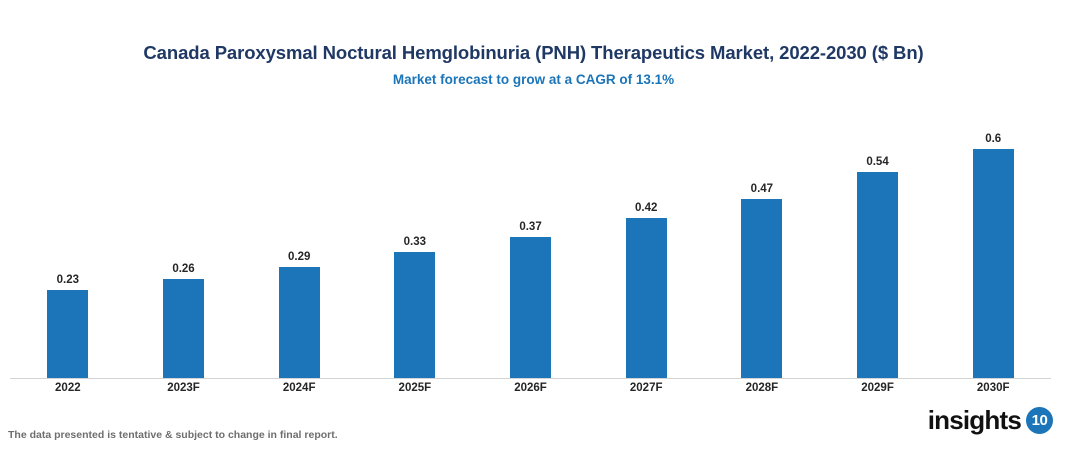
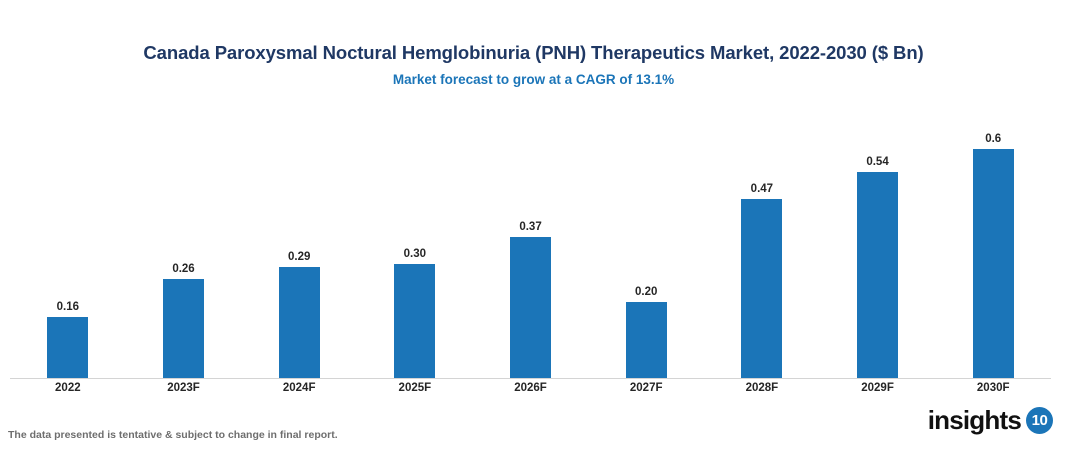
2022: 0.23 -> 0.16
2025F: 0.33 -> 0.30
2027F: 0.42 -> 0.20
